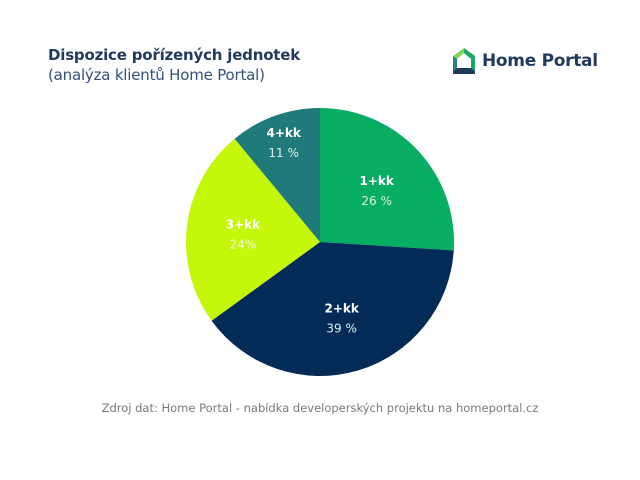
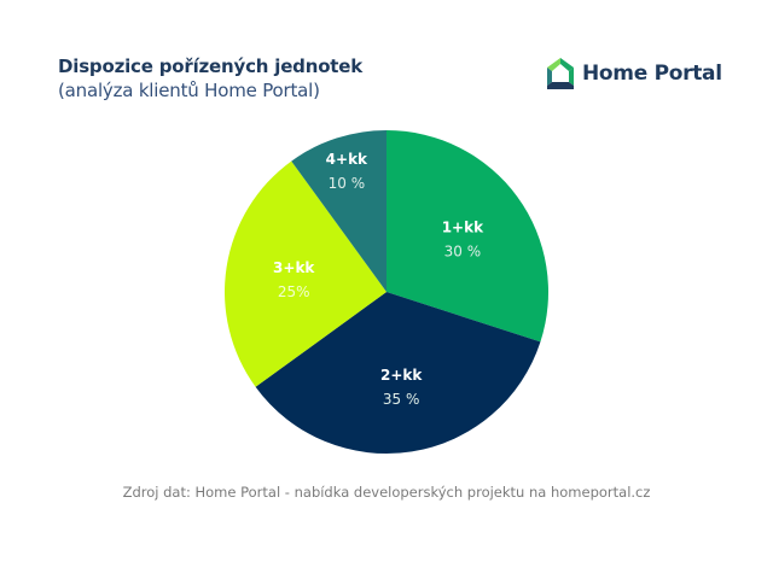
1+kk: 26 -> 30
2+kk: 39 -> 35
3+kk: 24% -> 25%
4+kk: 11 -> 10
